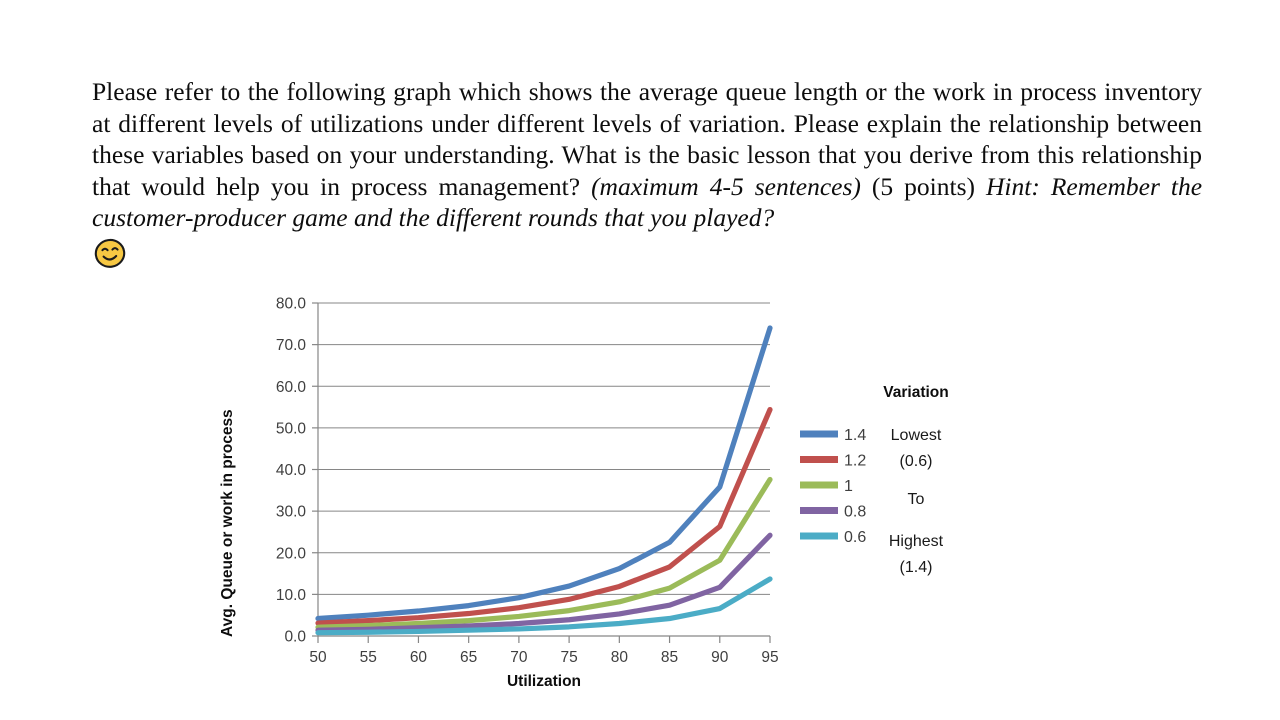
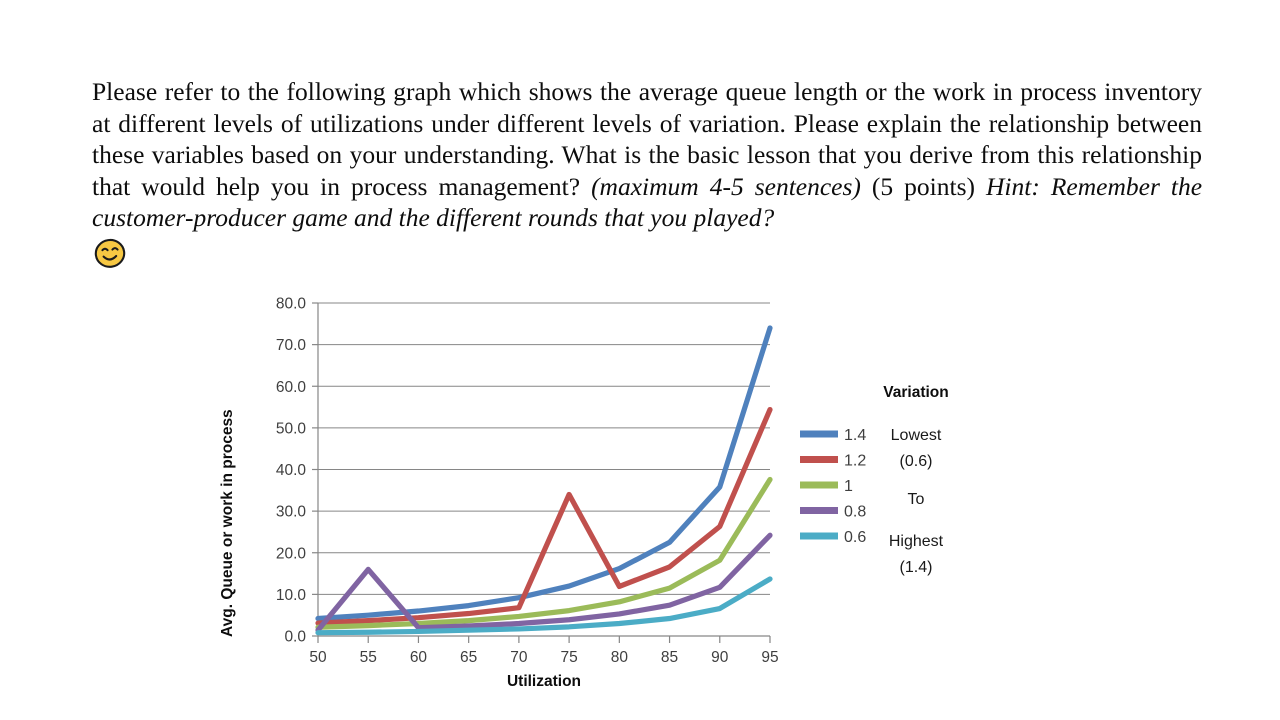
0.8/55: 2 -> 16
1.2/75: 9 -> 34
